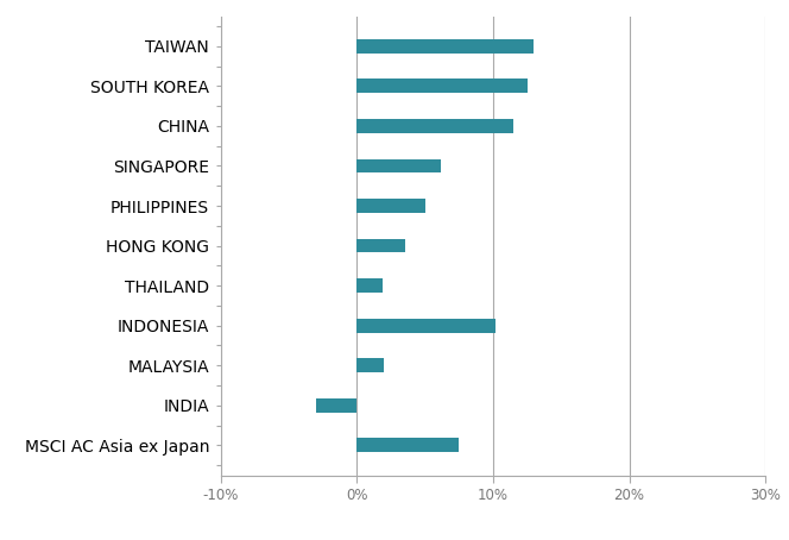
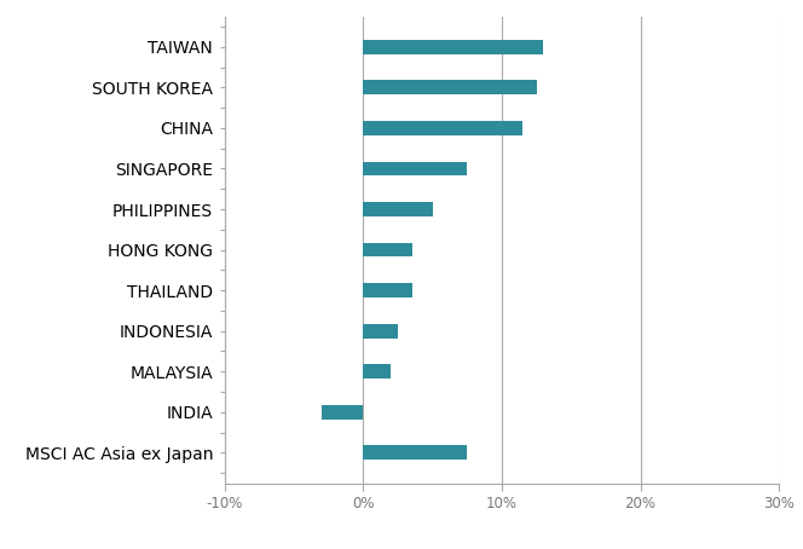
SINGAPORE: 6.2% -> 7.5%
THAILAND: 1.9% -> 3.5%
INDONESIA: 10.2% -> 2.5%
